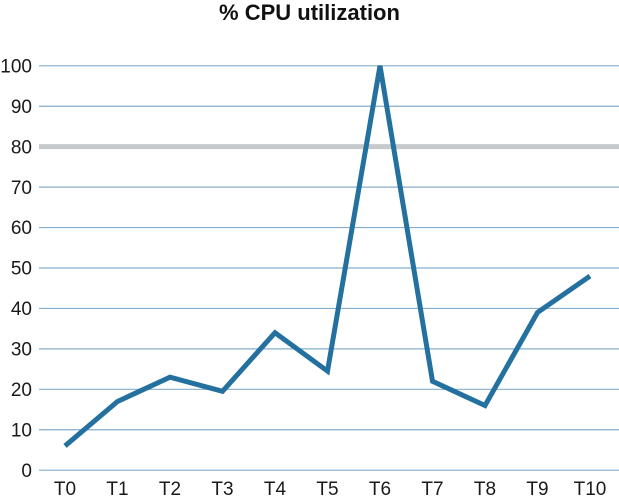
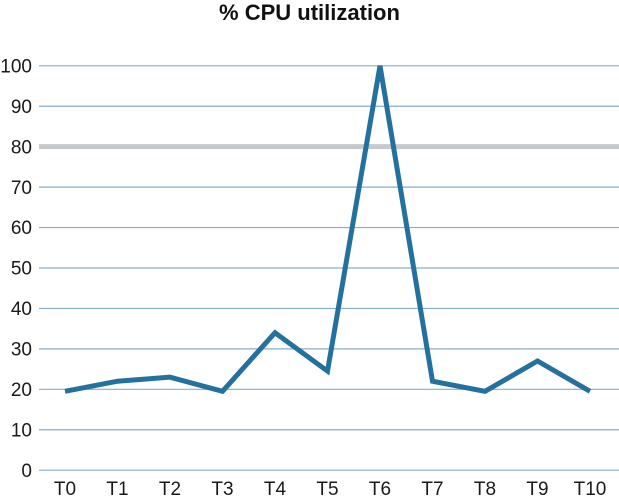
T0: 6 -> 20
T1: 17 -> 22
T8: 16 -> 20
T9: 39 -> 27
T10: 48 -> 20
